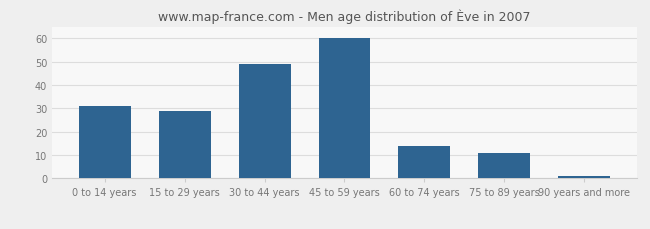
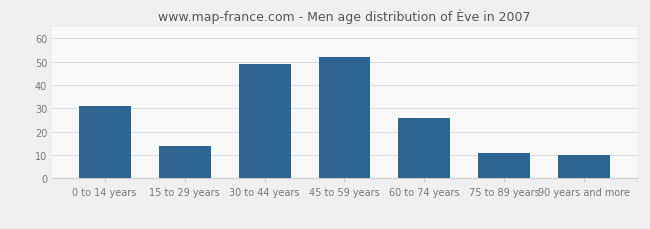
15 to 29 years: 29 -> 14
45 to 59 years: 60 -> 52
60 to 74 years: 14 -> 26
90 years and more: 1 -> 10
